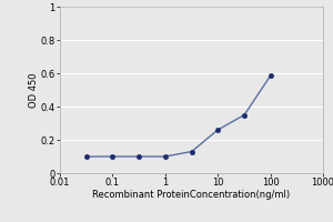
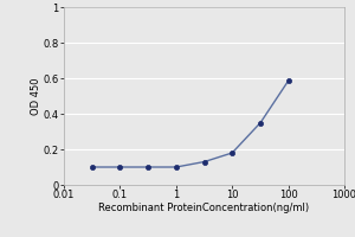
10: 0.26 -> 0.18
